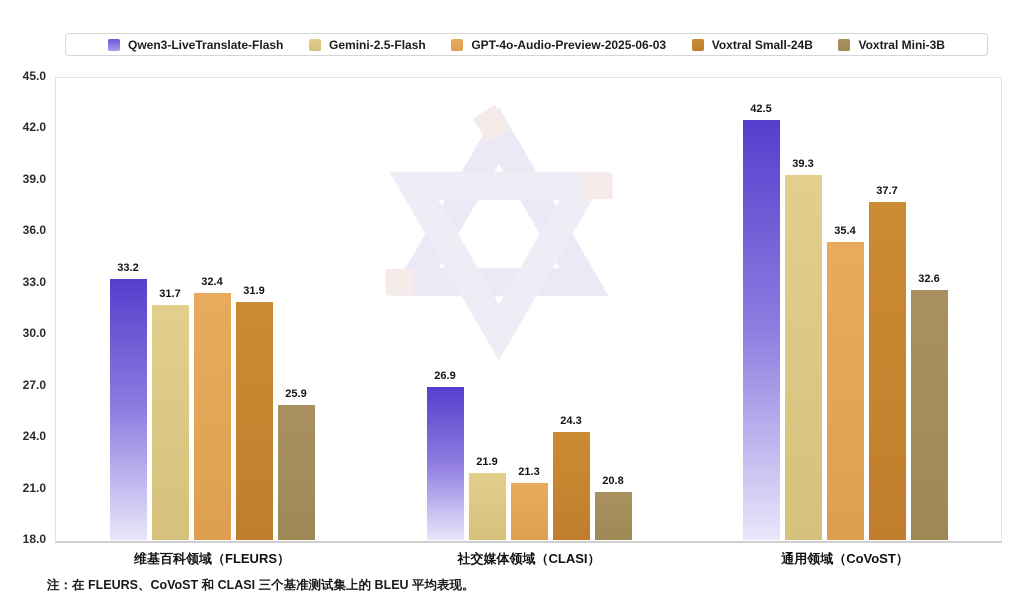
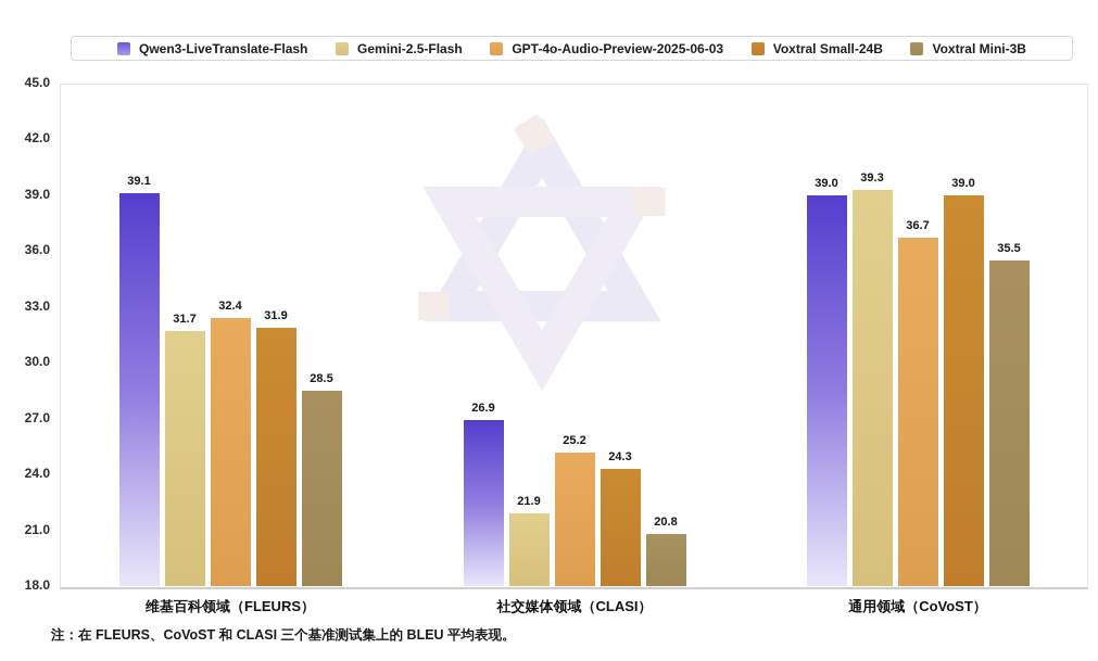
Qwen3-LiveTranslate-Flash/维基百科领域（FLEURS）: 33.2 -> 39.1
Voxtral Mini-3B/维基百科领域（FLEURS）: 25.9 -> 28.5
GPT-4o-Audio-Preview-2025-06-03/社交媒体领域（CLASI）: 21.3 -> 25.2
Qwen3-LiveTranslate-Flash/通用领域（CoVoST）: 42.5 -> 39.0
GPT-4o-Audio-Preview-2025-06-03/通用领域（CoVoST）: 35.4 -> 36.7
Voxtral Small-24B/通用领域（CoVoST）: 37.7 -> 39.0
Voxtral Mini-3B/通用领域（CoVoST）: 32.6 -> 35.5
